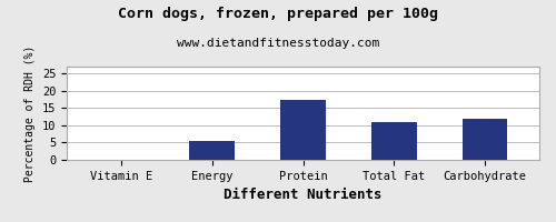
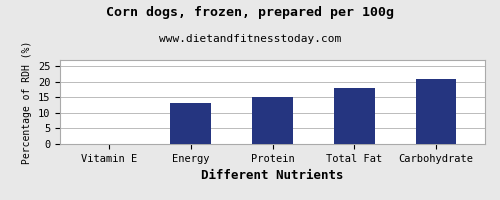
Energy: 5.5 -> 13.3
Protein: 17.5 -> 15.0
Total Fat: 11.0 -> 18.0
Carbohydrate: 12.0 -> 21.0
